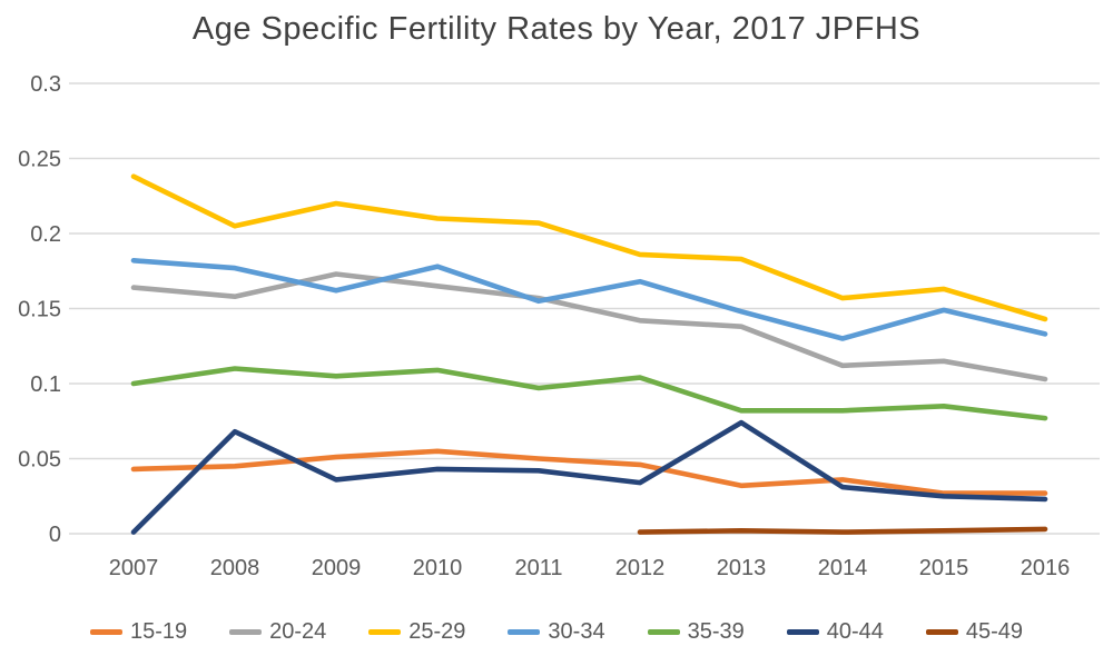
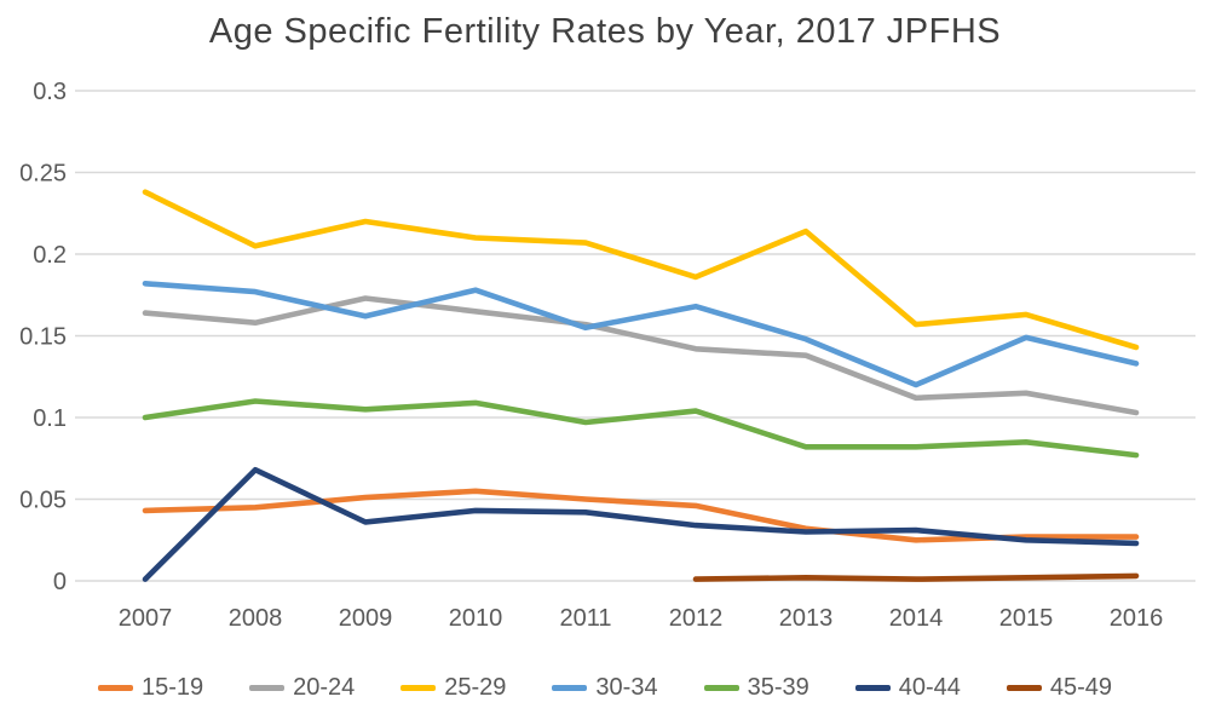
25-29/2013: 0.183 -> 0.214
40-44/2013: 0.074 -> 0.030
15-19/2014: 0.036 -> 0.025
30-34/2014: 0.130 -> 0.120
